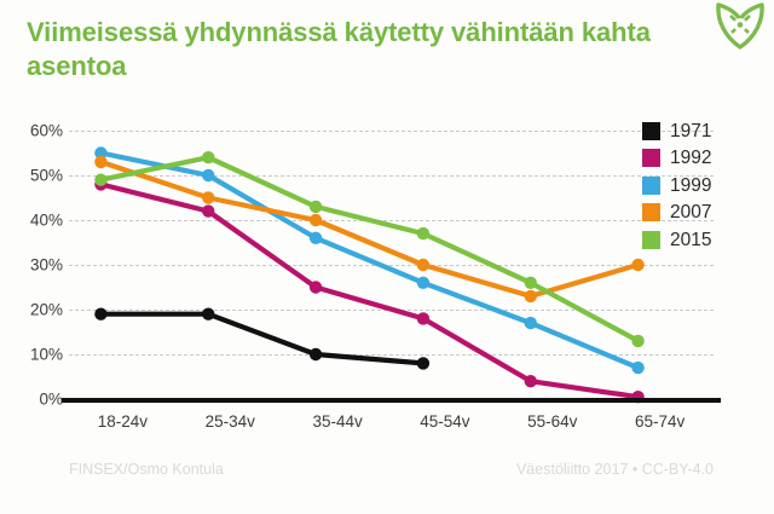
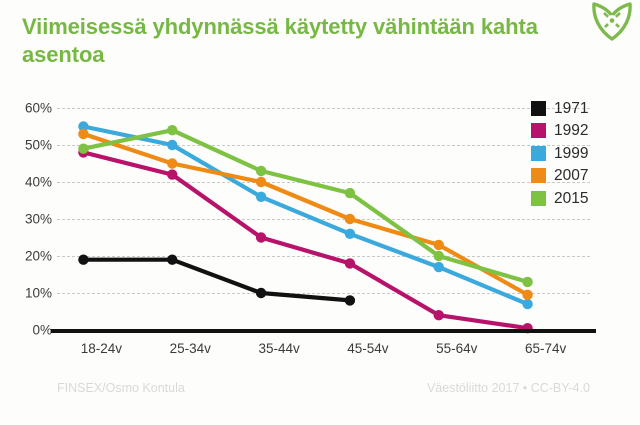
2015/55-64v: 26% -> 20%
2007/65-74v: 30% -> 10%
